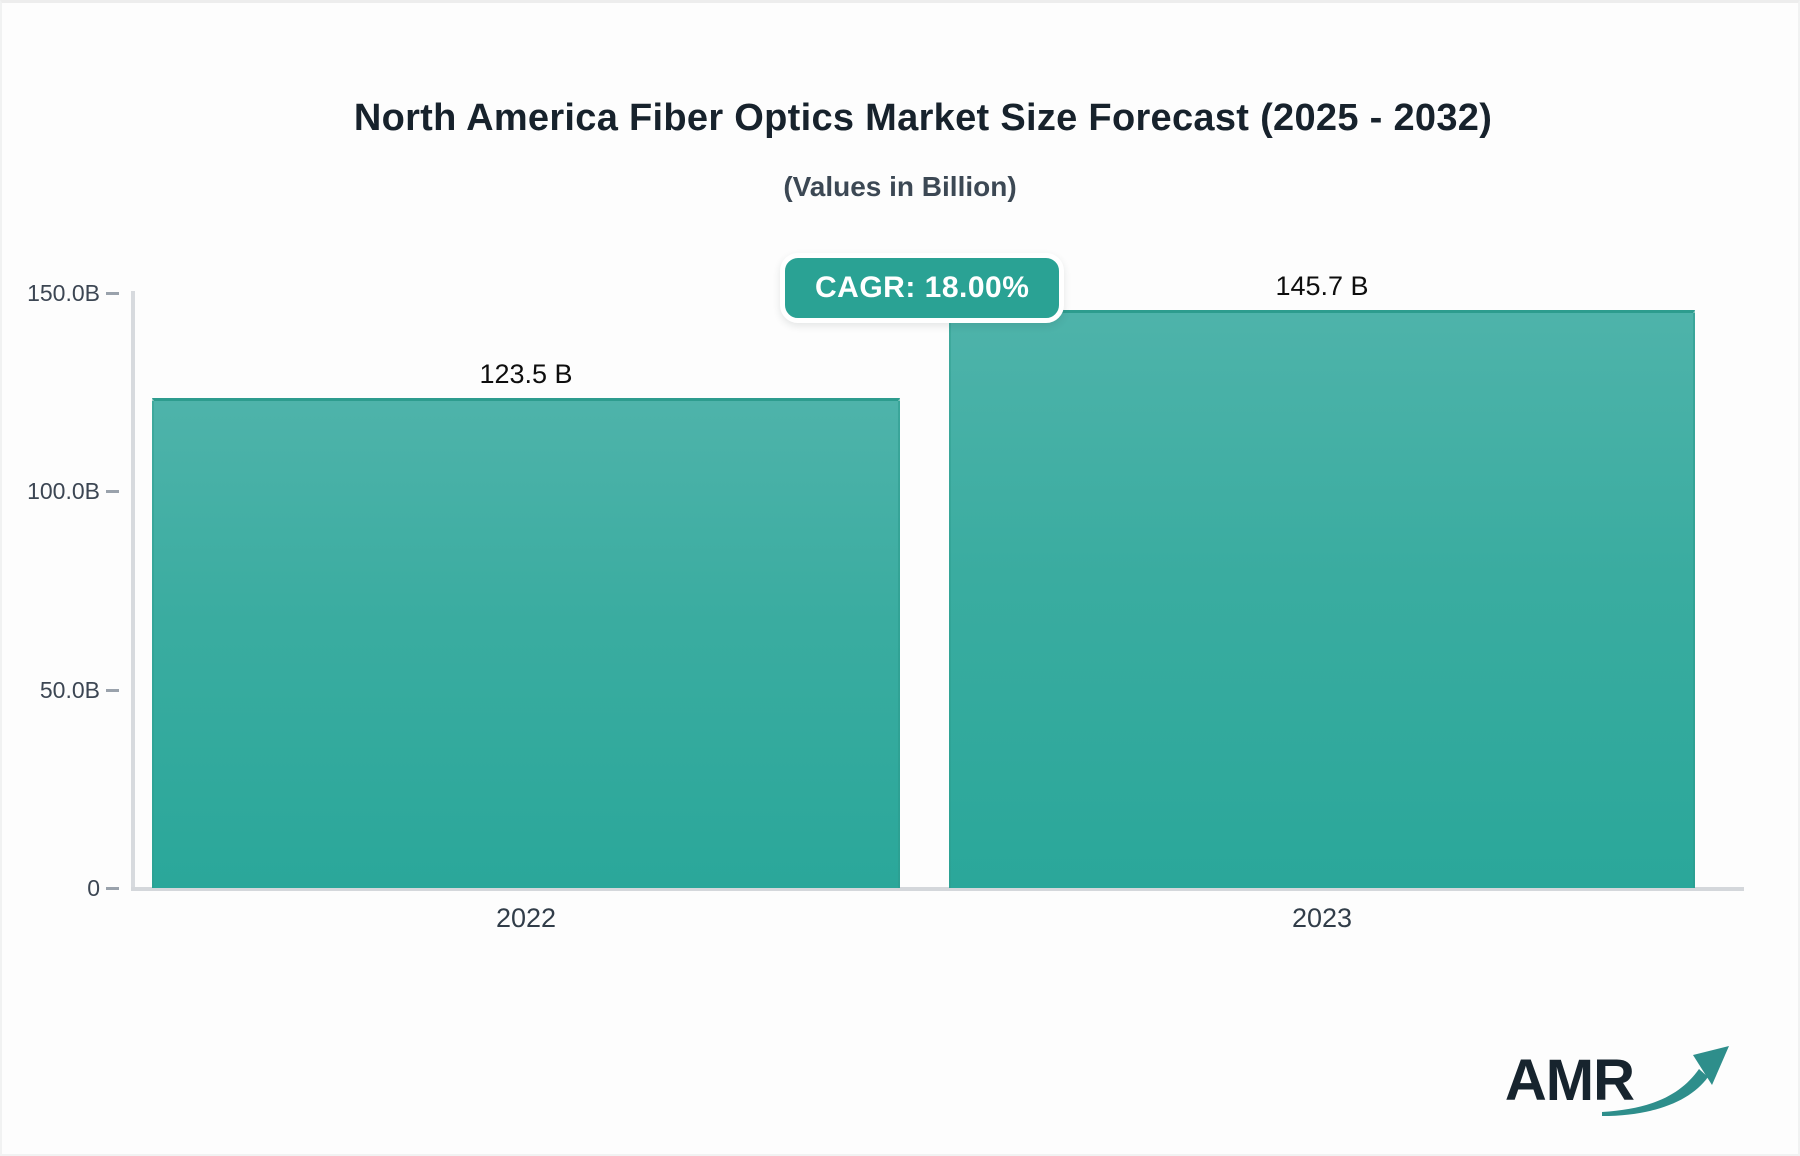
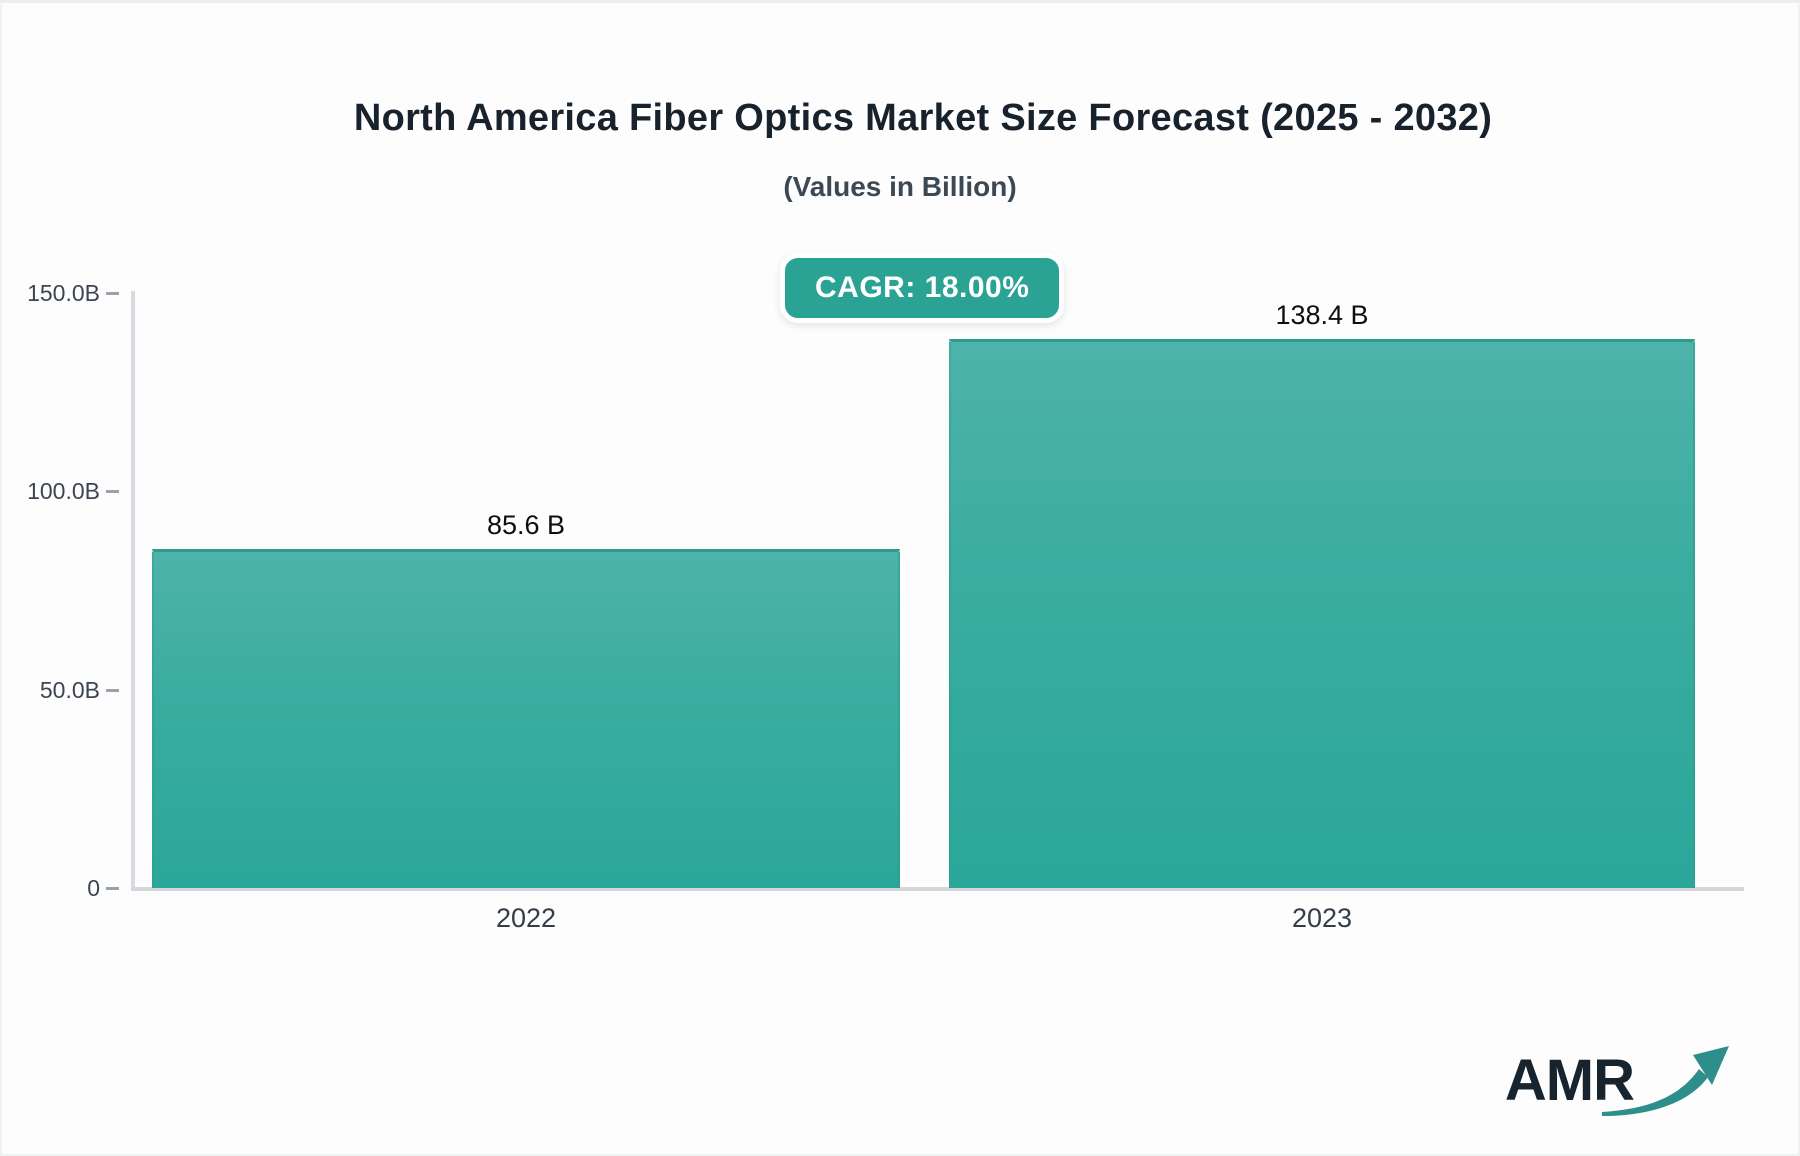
2022: 123.5 -> 85.6
2023: 145.7 -> 138.4
